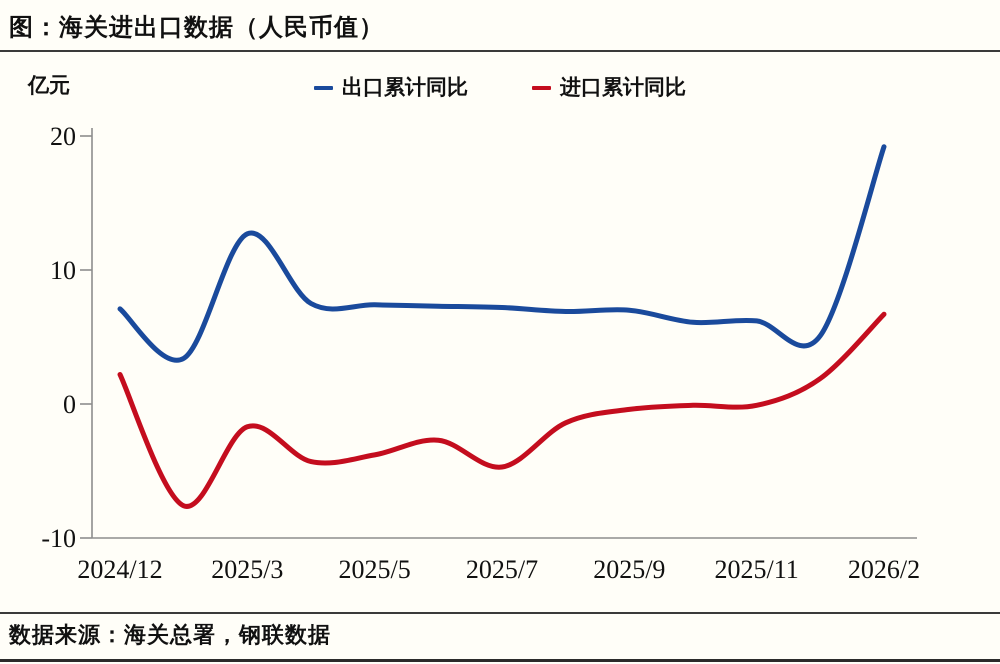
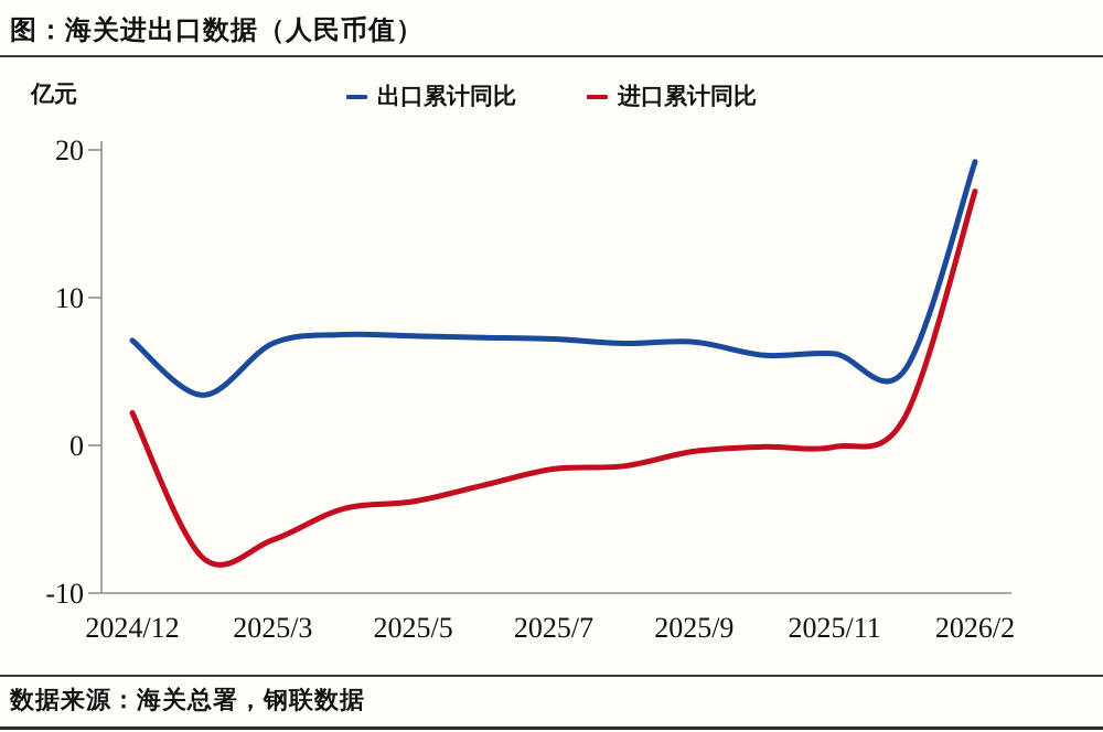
出口累计同比/2025/3: 12.7 -> 6.9
进口累计同比/2025/3: -1.7 -> -6.4
进口累计同比/2025/7: -4.7 -> -1.6
进口累计同比/2026/2: 6.7 -> 17.2
